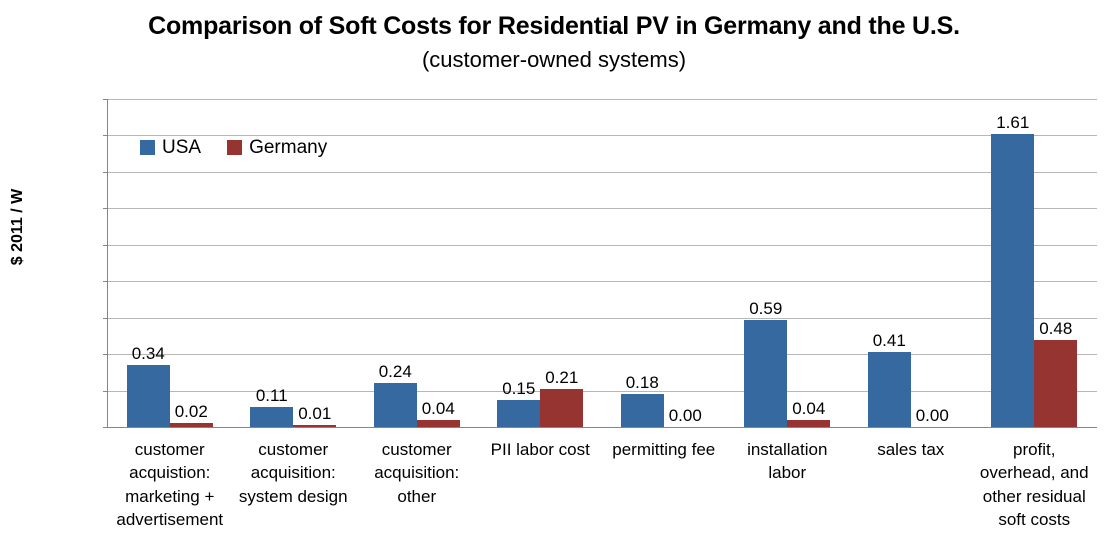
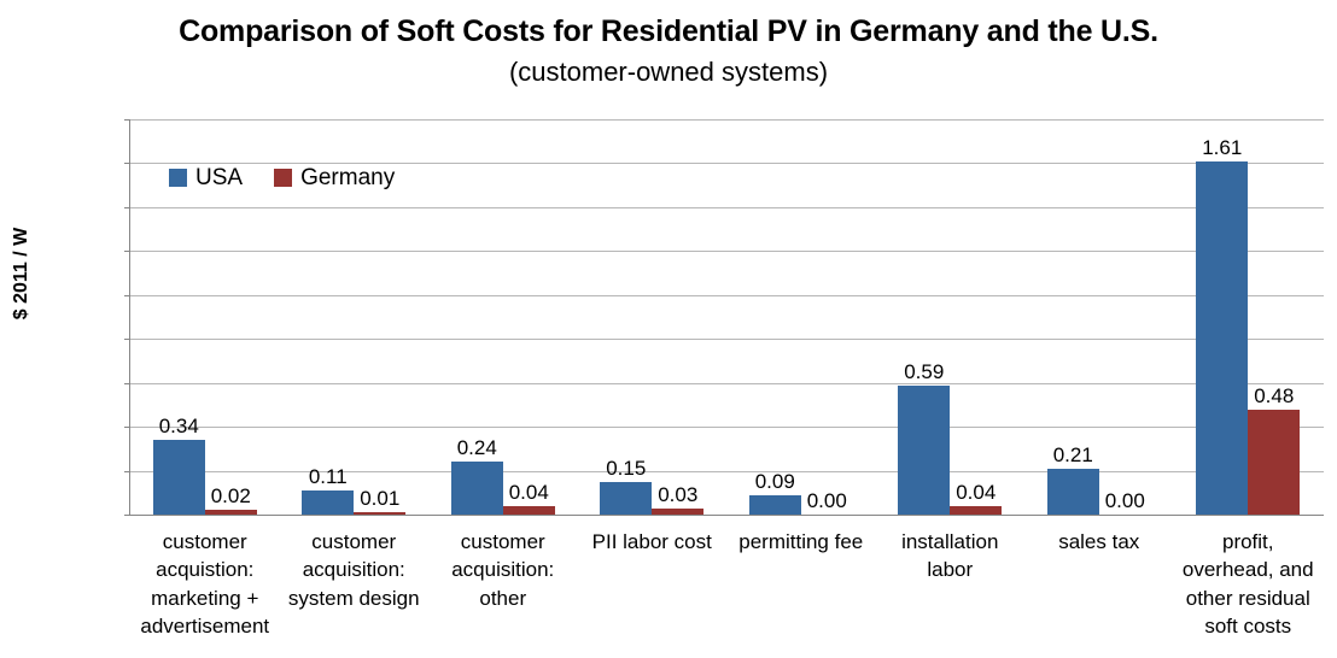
Germany/PII labor cost: 0.21 -> 0.03
USA/permitting fee: 0.18 -> 0.09
USA/sales tax: 0.41 -> 0.21
